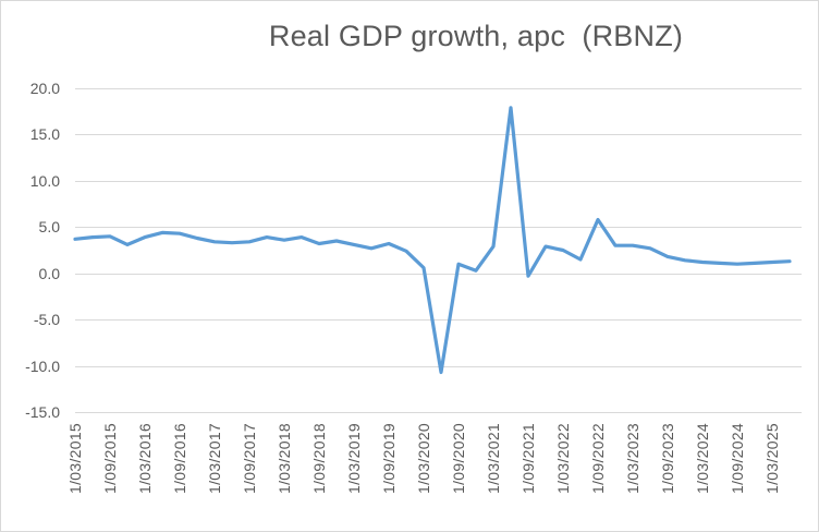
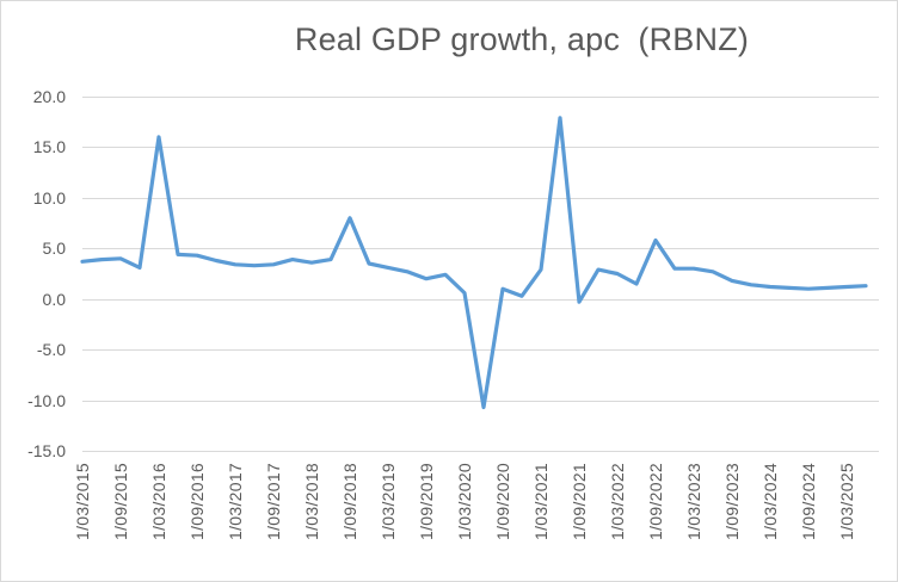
1/03/2016: 4 -> 16
1/09/2018: 3 -> 8
1/09/2019: 3 -> 2
